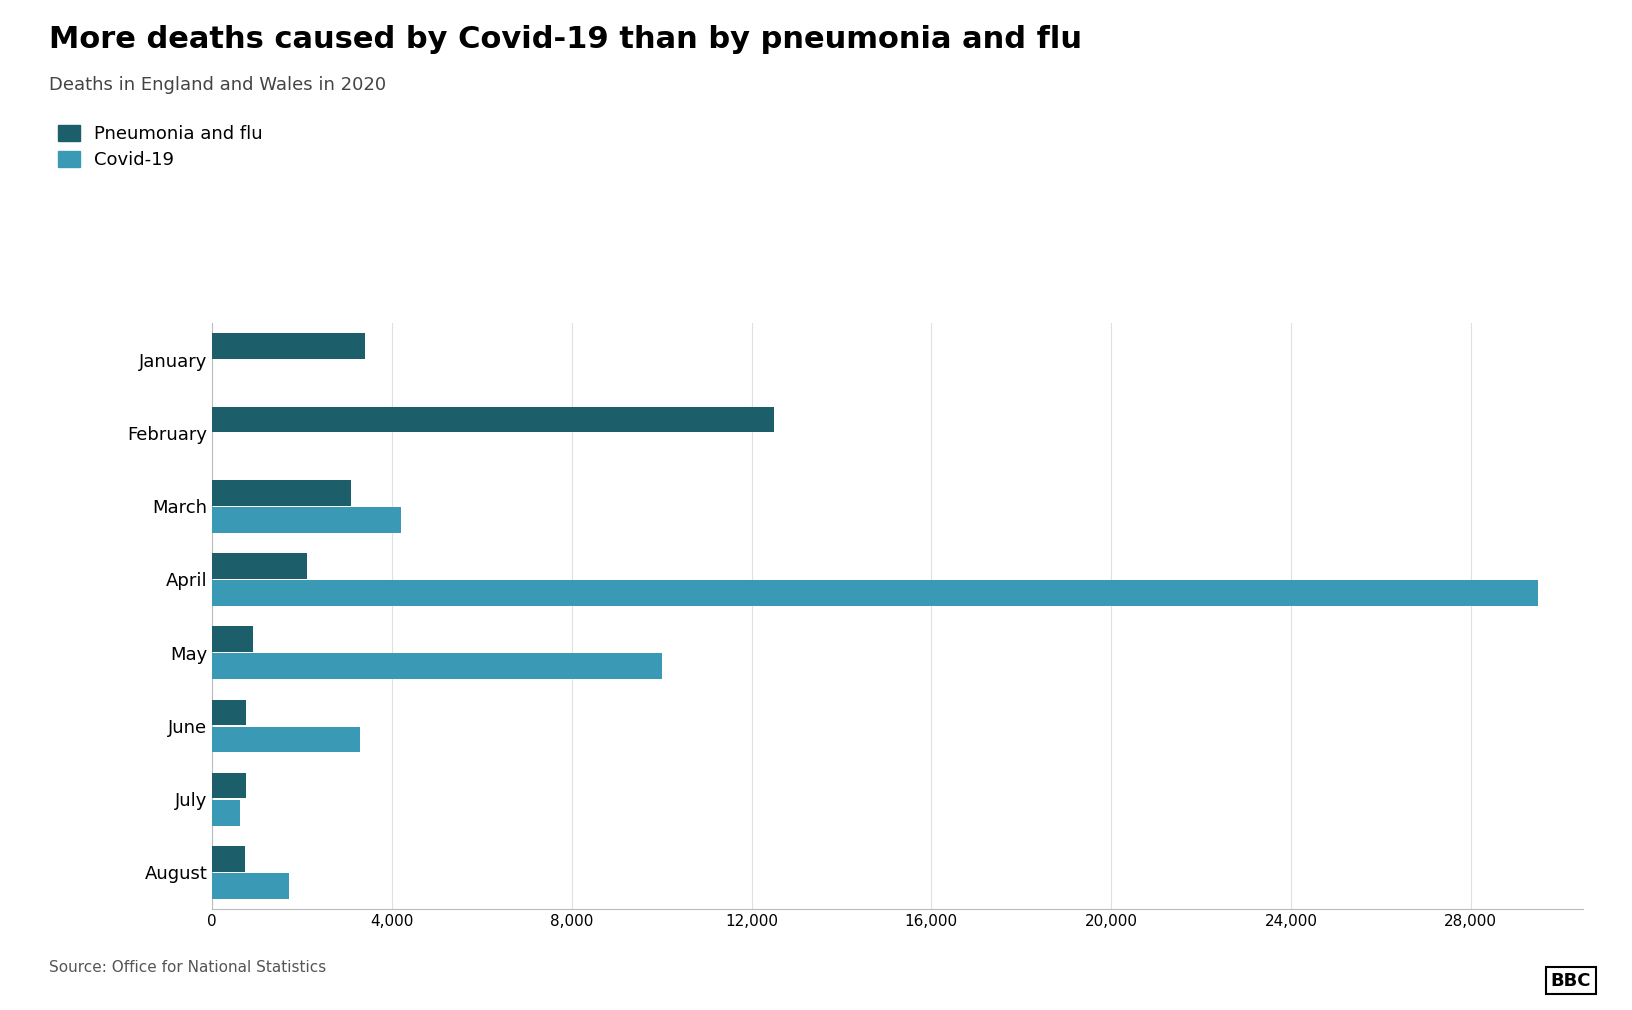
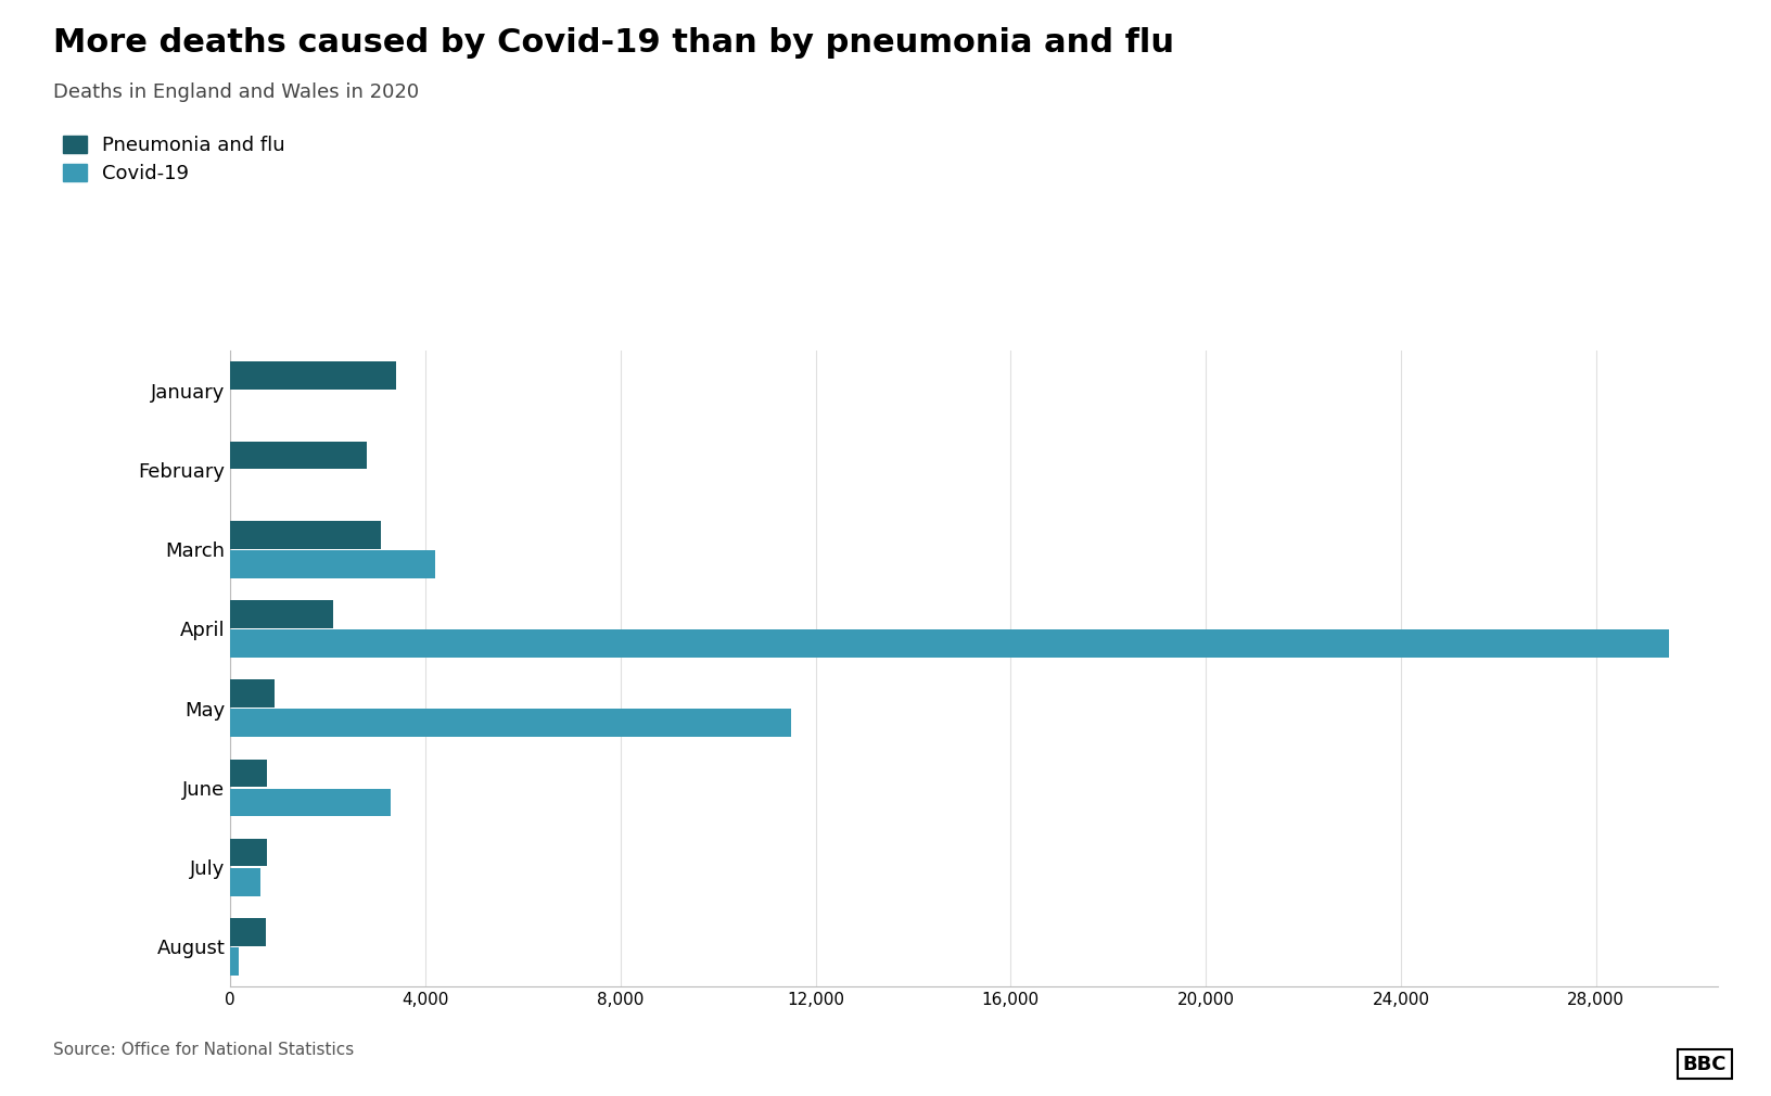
Pneumonia and flu/February: 12,500 -> 2,800
Covid-19/May: 10,000 -> 11,500
Covid-19/August: 1,700 -> 170
